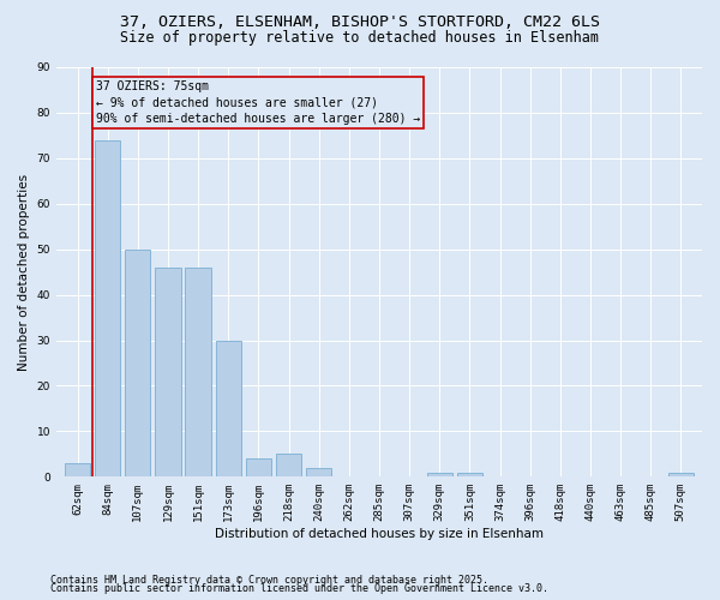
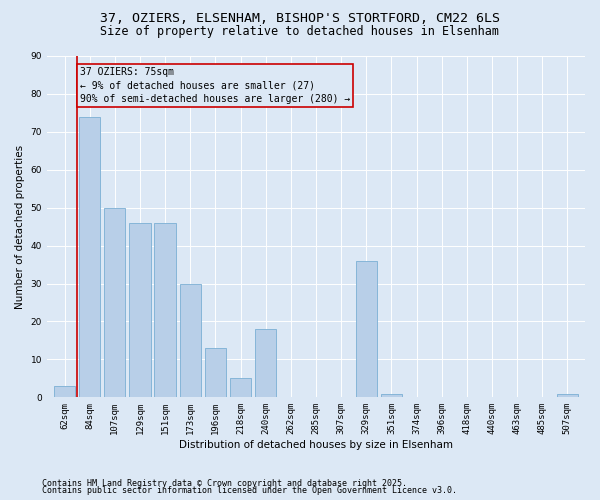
196sqm: 4 -> 13
240sqm: 2 -> 18
329sqm: 1 -> 36
